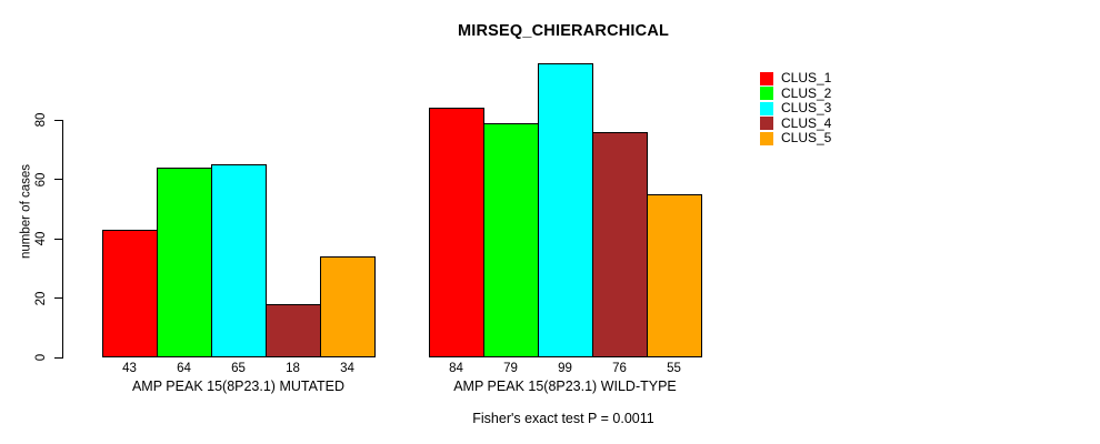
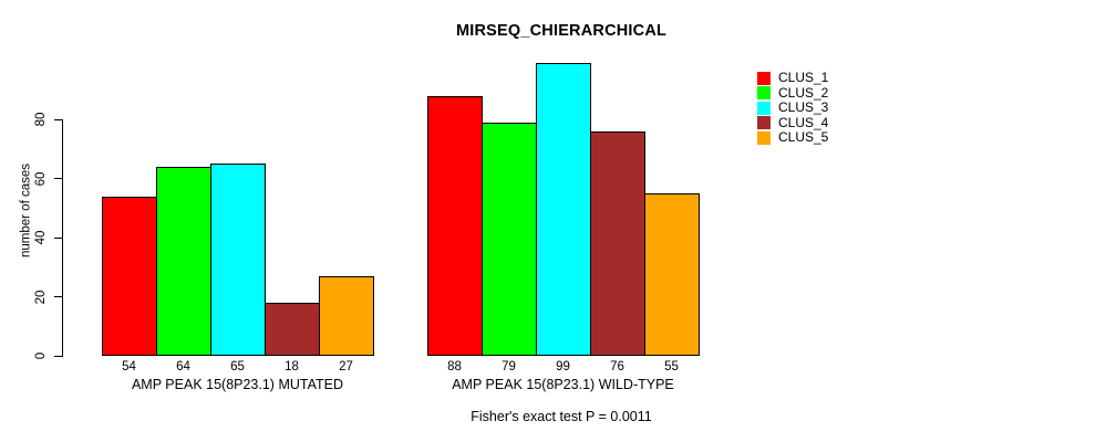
CLUS_1/AMP PEAK 15(8P23.1) MUTATED: 43 -> 54
CLUS_5/AMP PEAK 15(8P23.1) MUTATED: 34 -> 27
CLUS_1/AMP PEAK 15(8P23.1) WILD-TYPE: 84 -> 88
